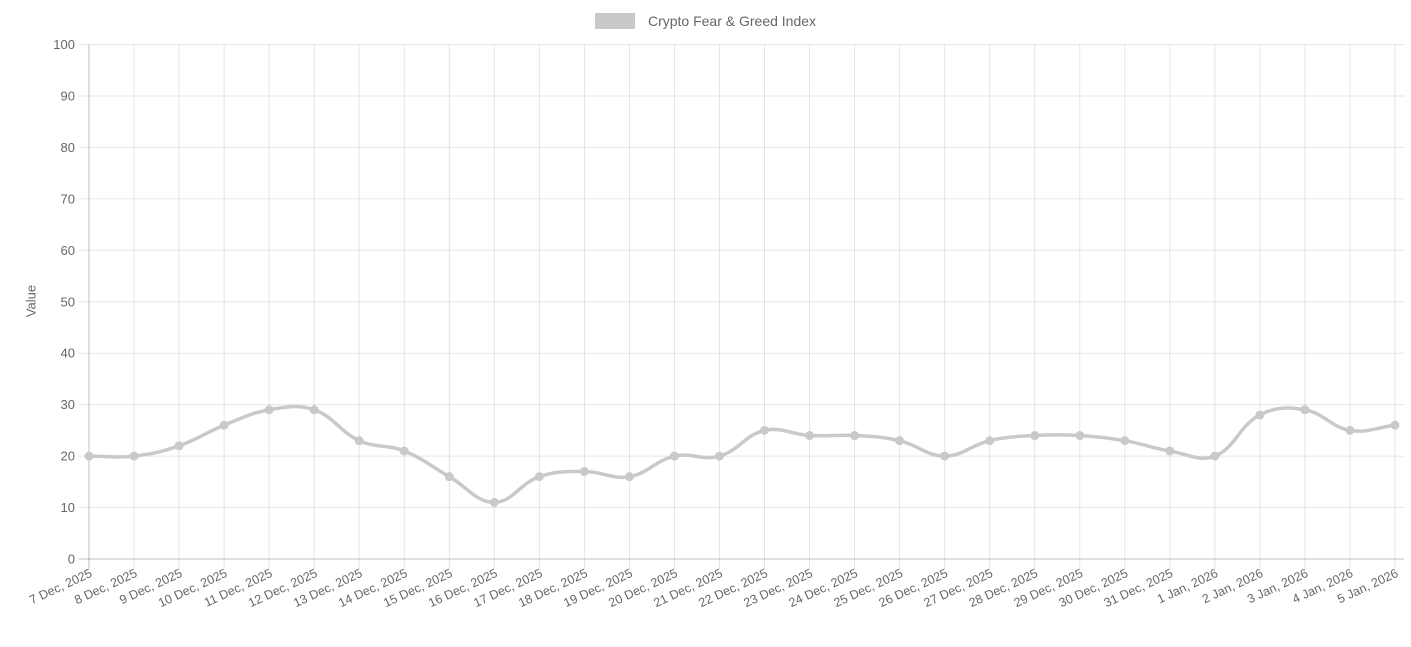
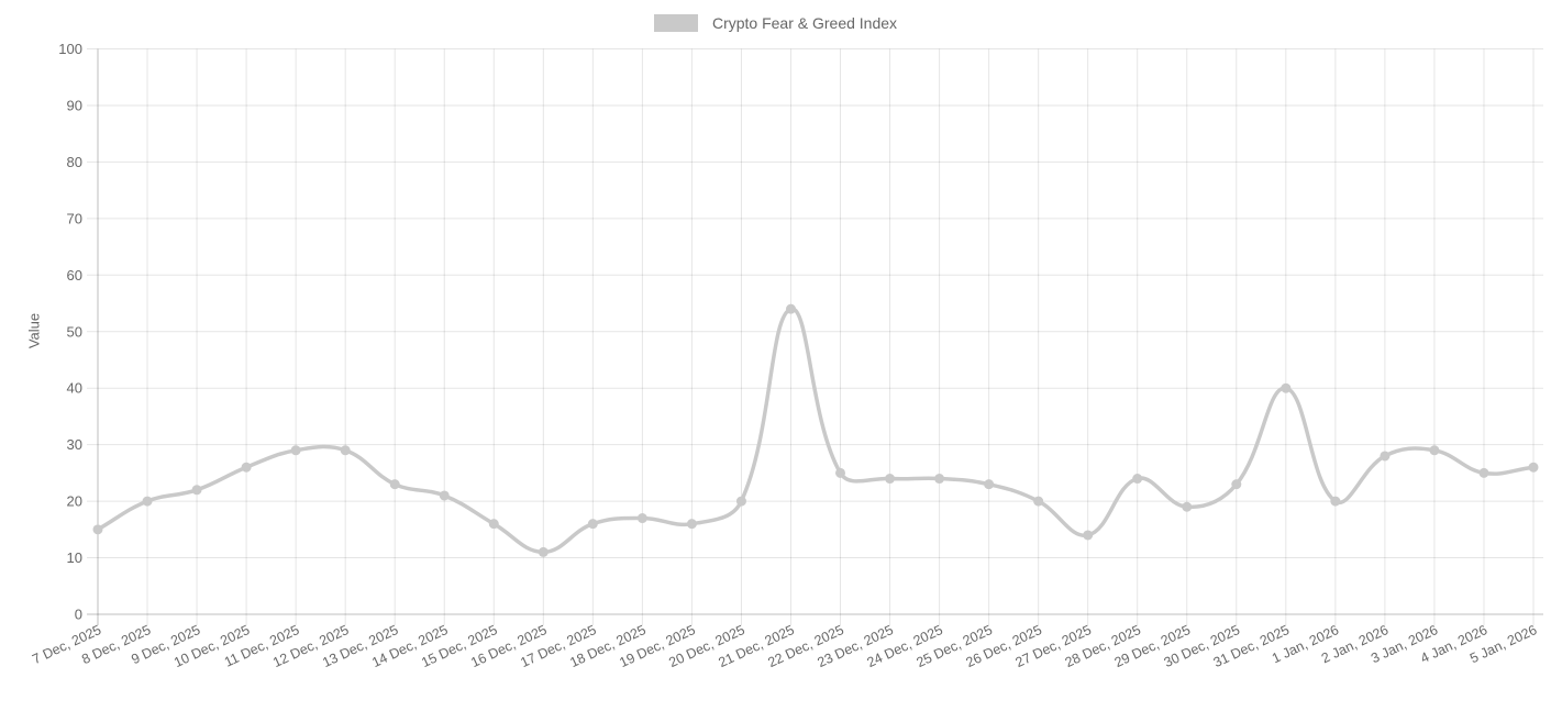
7 Dec, 2025: 20 -> 15
21 Dec, 2025: 20 -> 54
27 Dec, 2025: 23 -> 14
29 Dec, 2025: 24 -> 19
31 Dec, 2025: 21 -> 40
